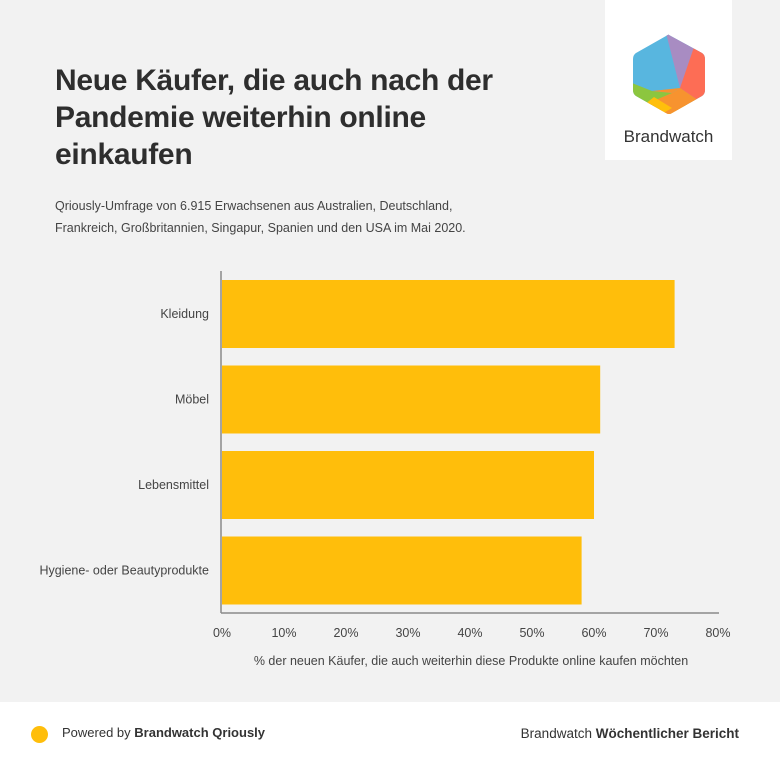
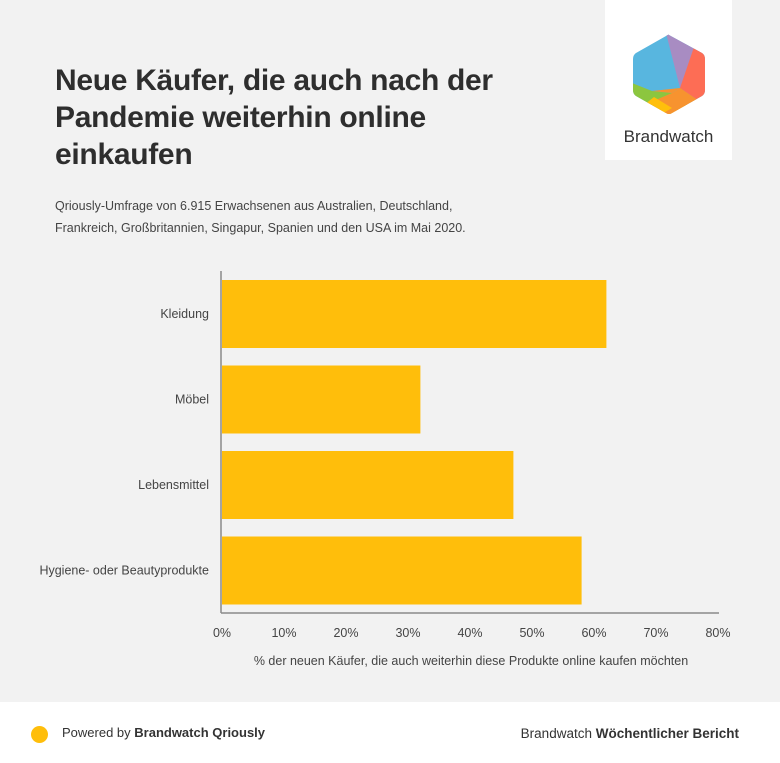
Kleidung: 73% -> 62%
Möbel: 61% -> 32%
Lebensmittel: 60% -> 47%
